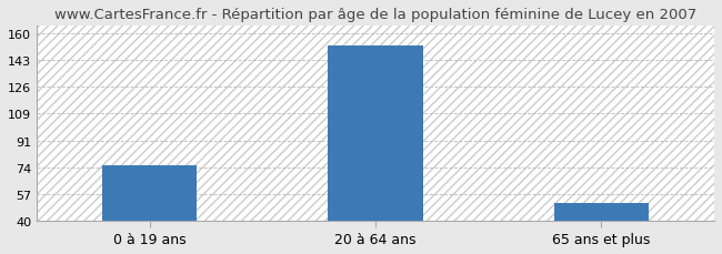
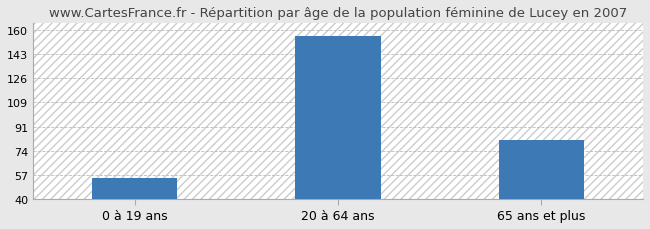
0 à 19 ans: 75 -> 55
20 à 64 ans: 152 -> 156
65 ans et plus: 51 -> 82
